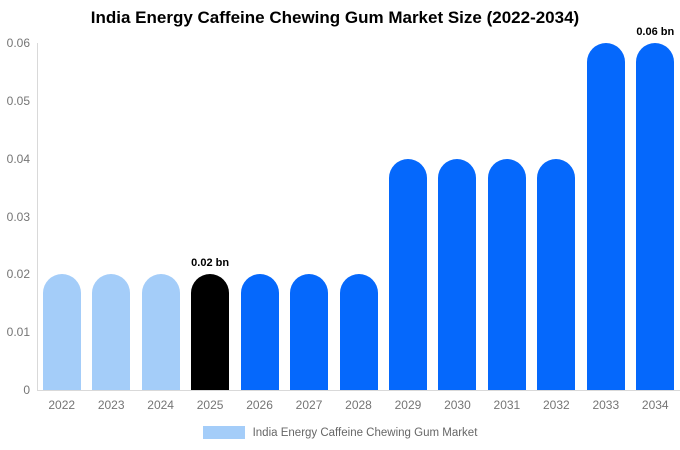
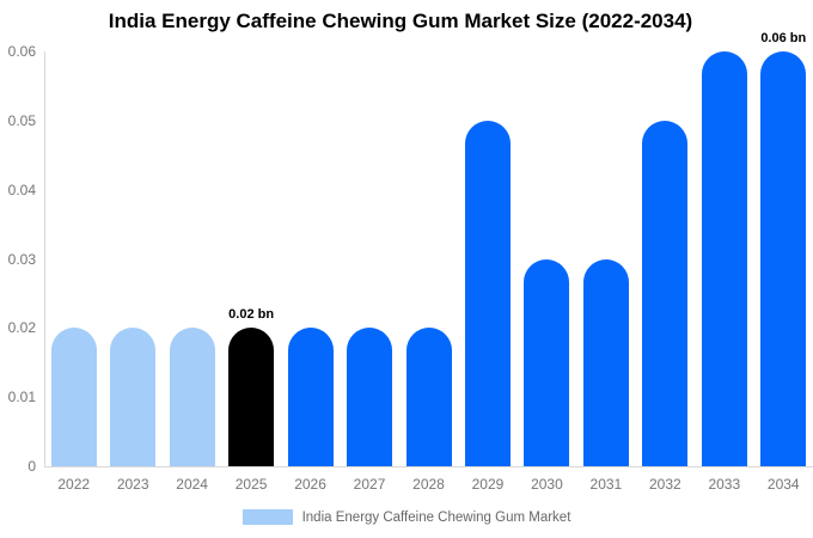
2029: 0.04 -> 0.05
2030: 0.04 -> 0.03
2031: 0.04 -> 0.03
2032: 0.04 -> 0.05
